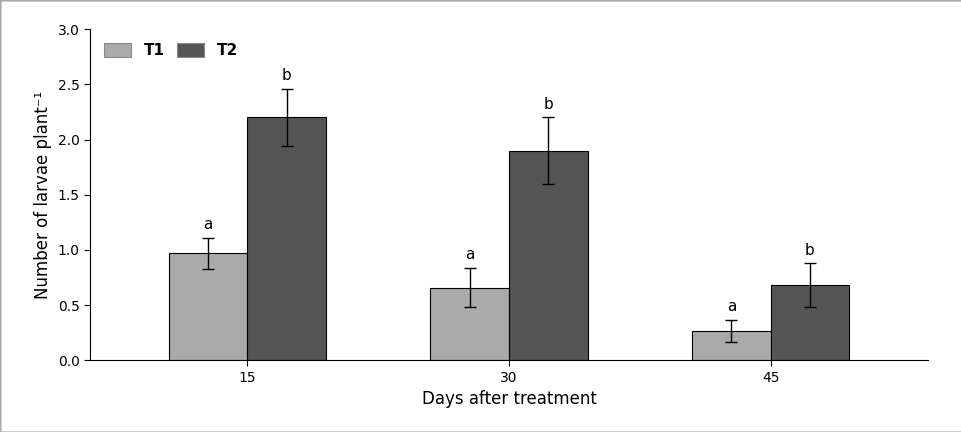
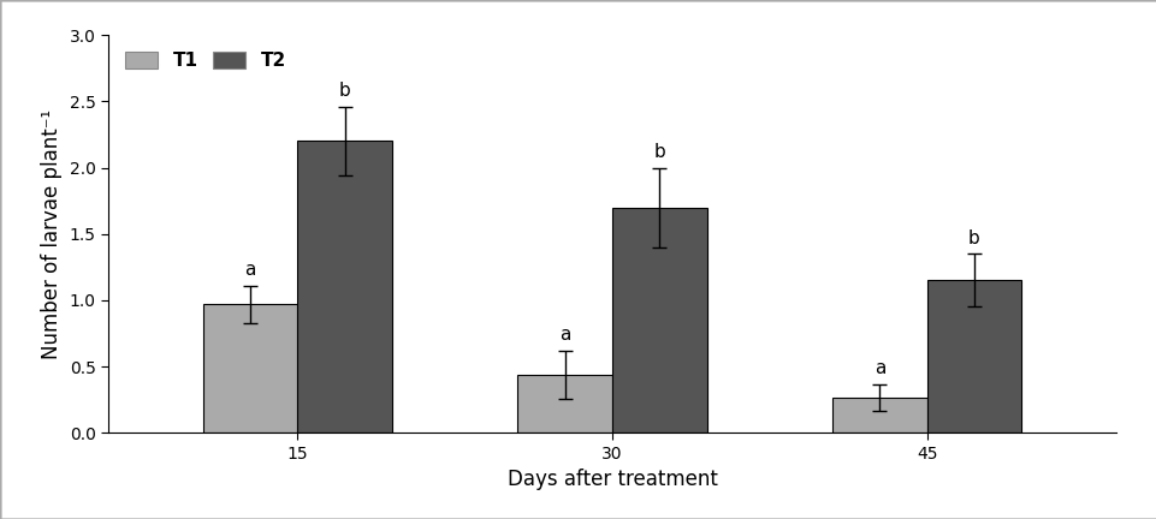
T1/30: 0.66 -> 0.44
T2/30: 1.90 -> 1.70
T2/45: 0.68 -> 1.15
